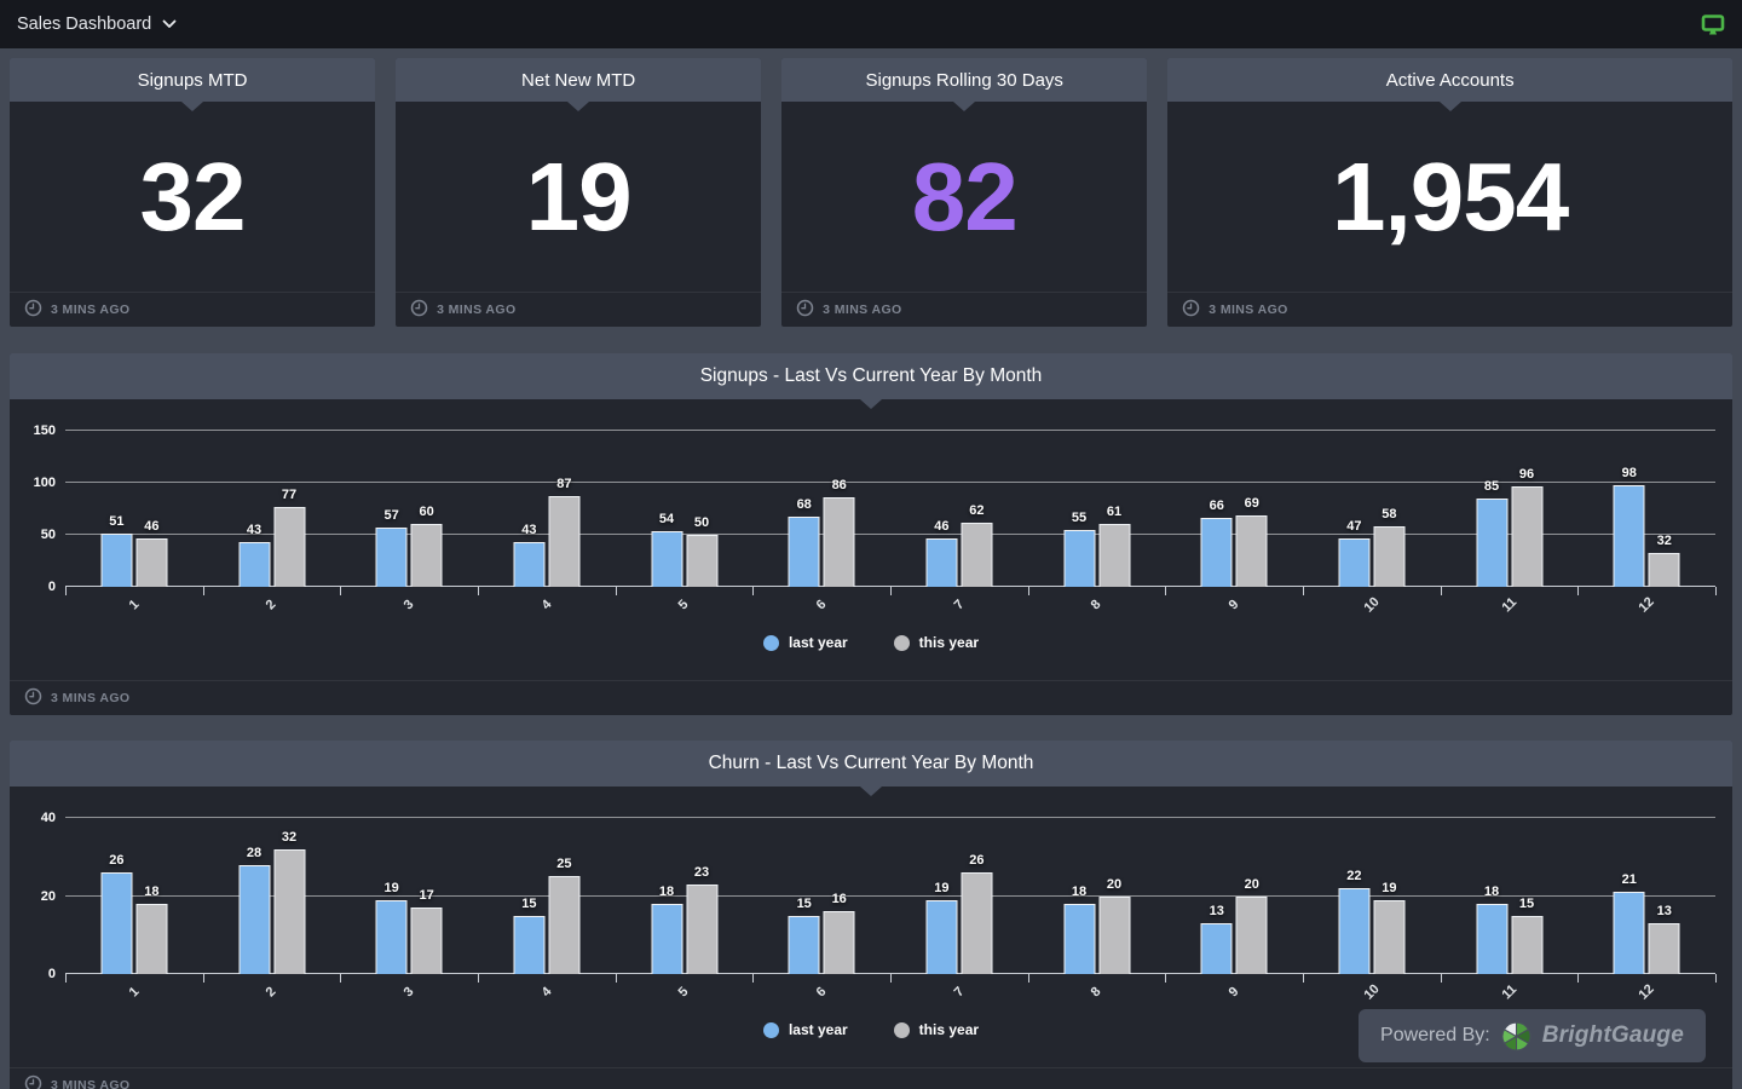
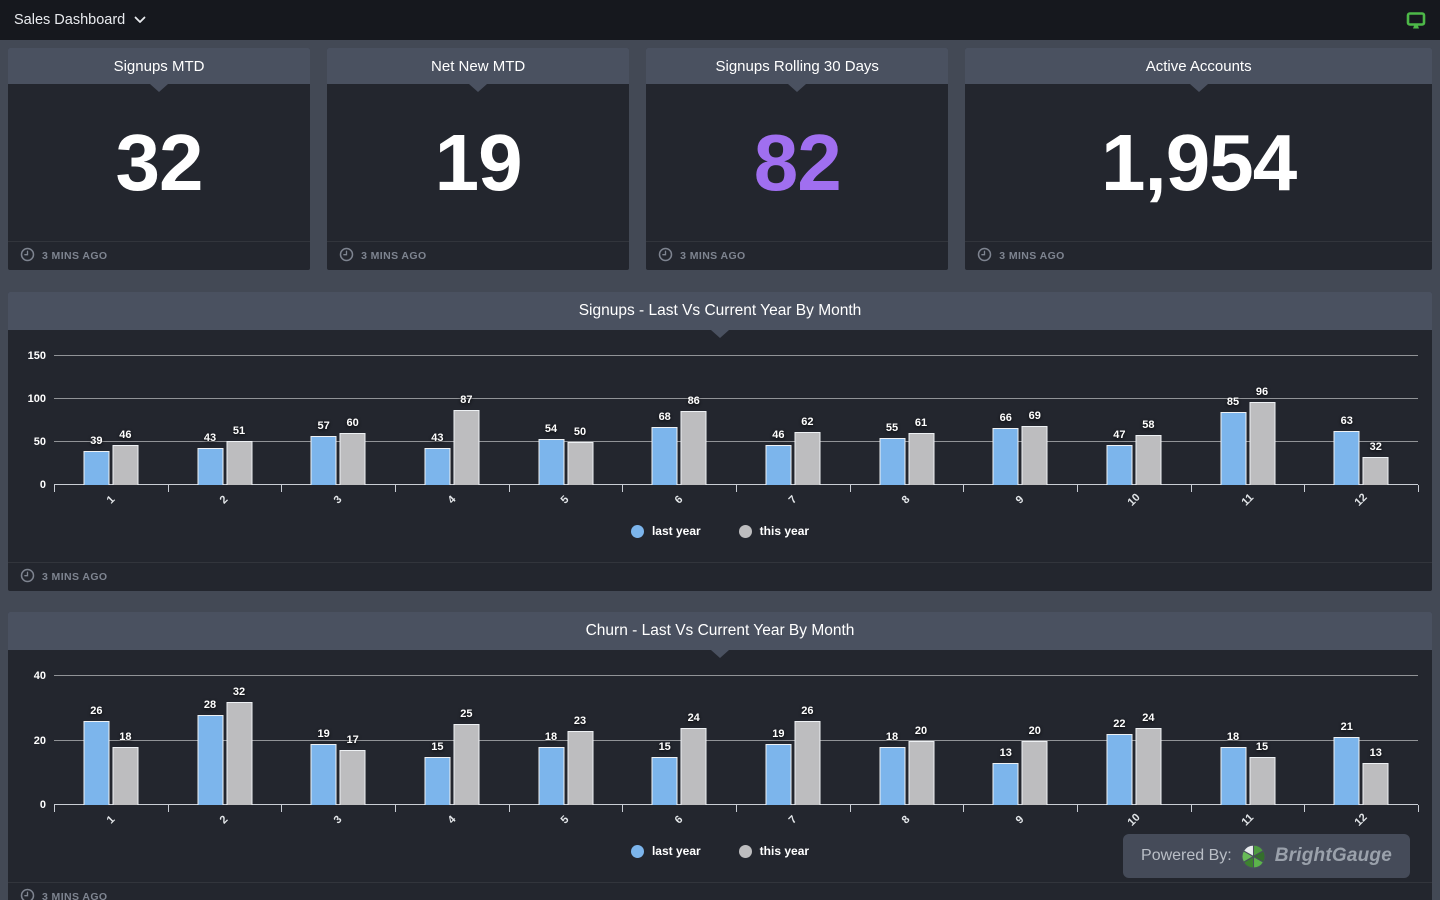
Signups - Last Vs Current Year By Month/last year/1: 51 -> 39
Signups - Last Vs Current Year By Month/this year/2: 77 -> 51
Signups - Last Vs Current Year By Month/last year/12: 98 -> 63
Churn - Last Vs Current Year By Month/this year/6: 16 -> 24
Churn - Last Vs Current Year By Month/this year/10: 19 -> 24
